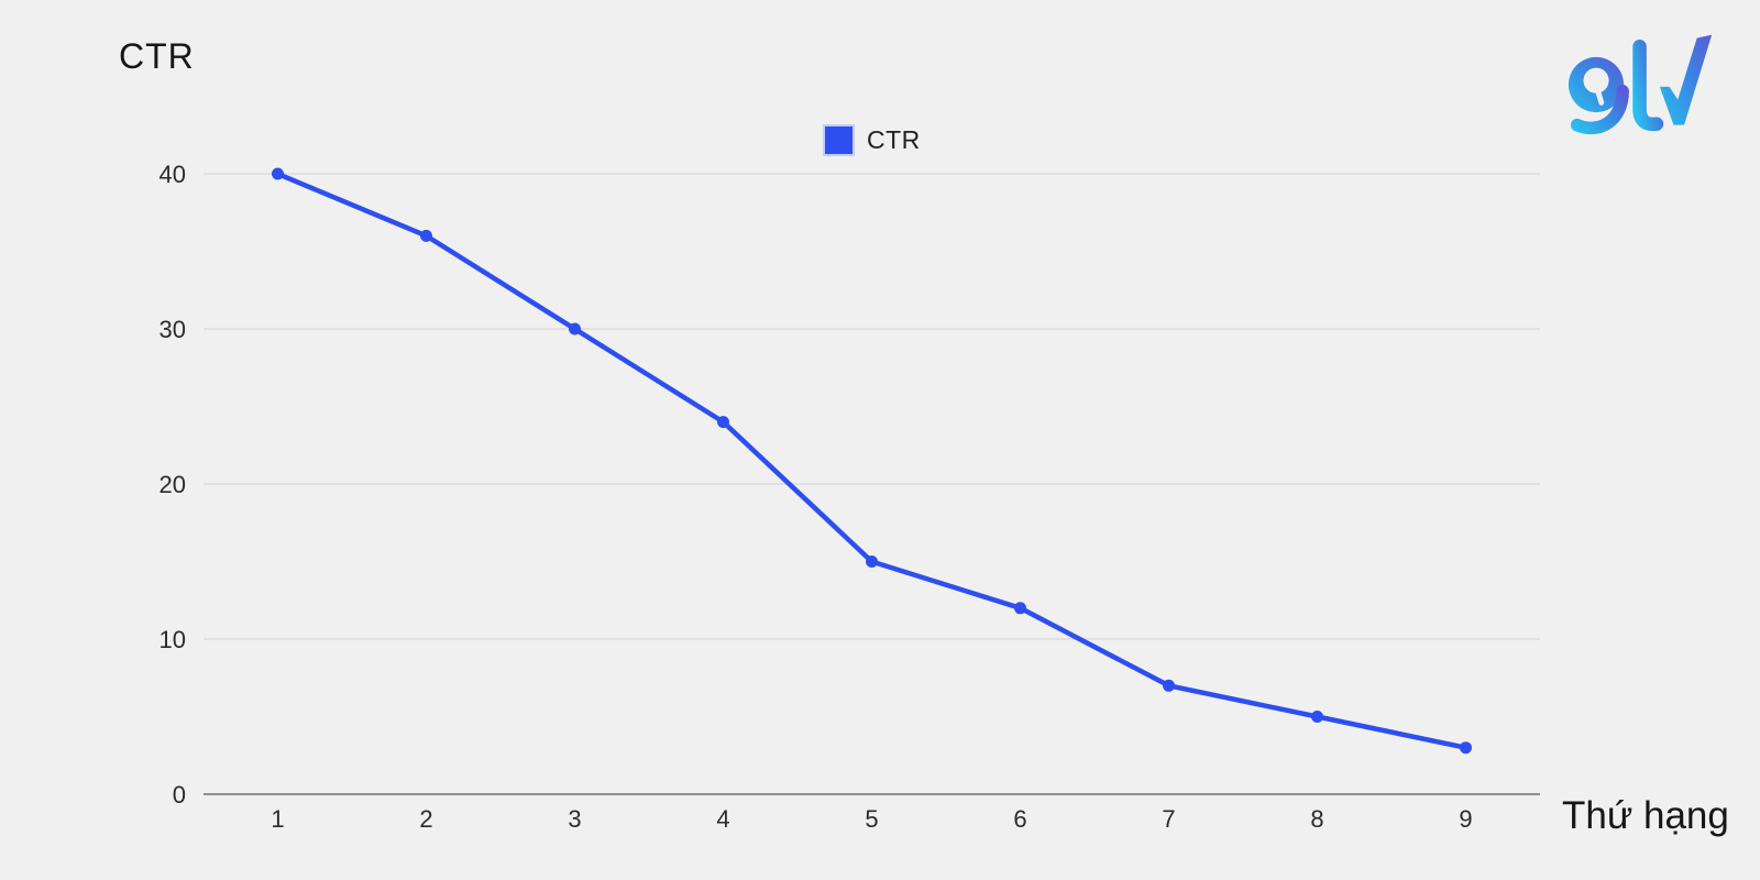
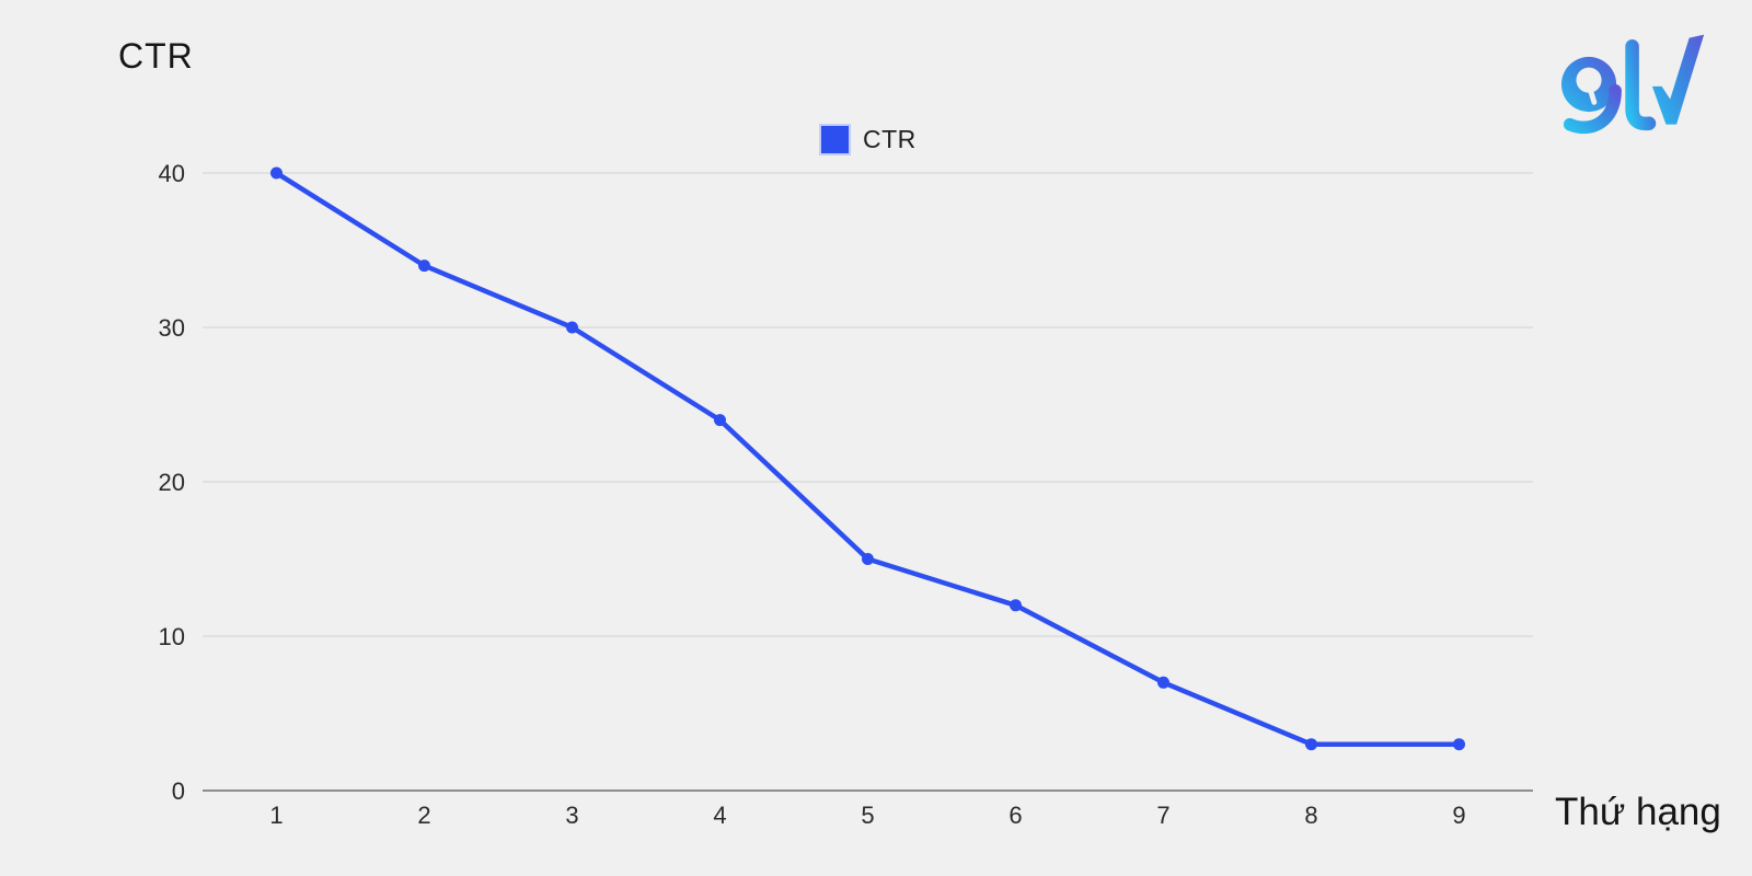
2: 36 -> 34
8: 5 -> 3
